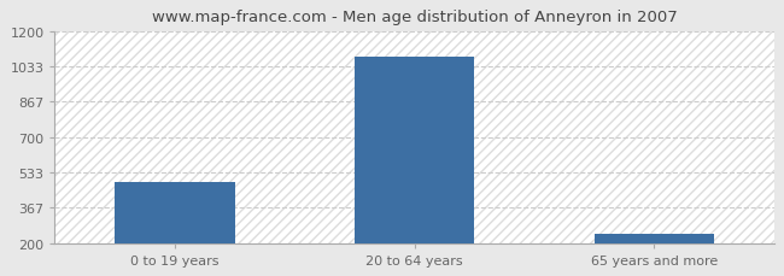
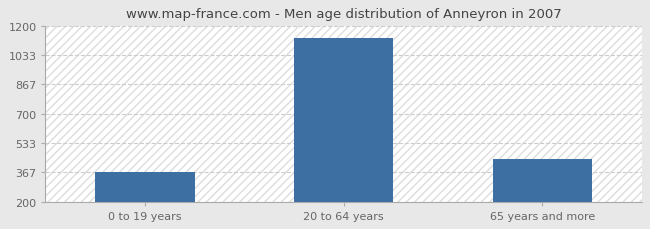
0 to 19 years: 490 -> 370
20 to 64 years: 1080 -> 1130
65 years and more: 240 -> 440
